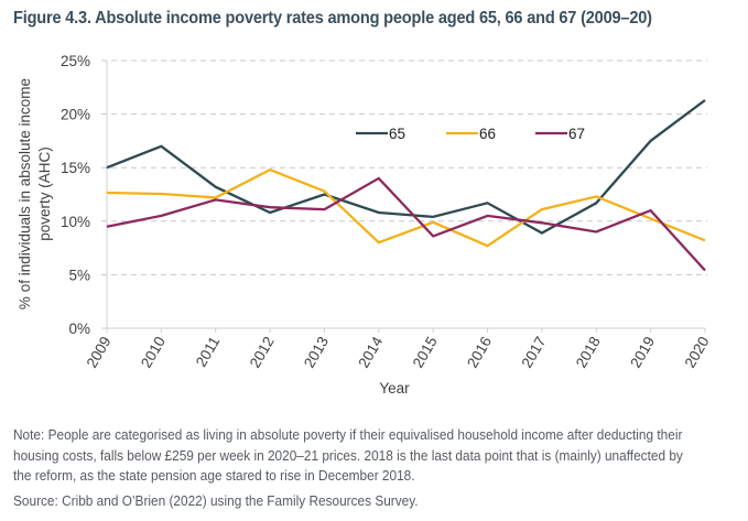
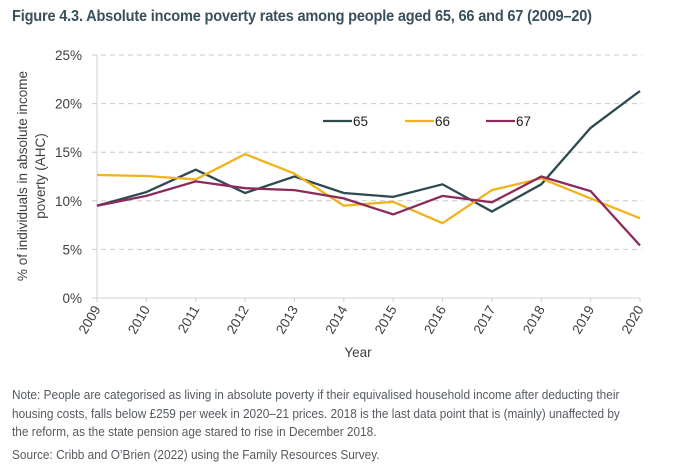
65/2009: 15% -> 10%
65/2010: 17% -> 11%
66/2014: 8% -> 10%
67/2014: 14% -> 10%
67/2018: 9% -> 12%
